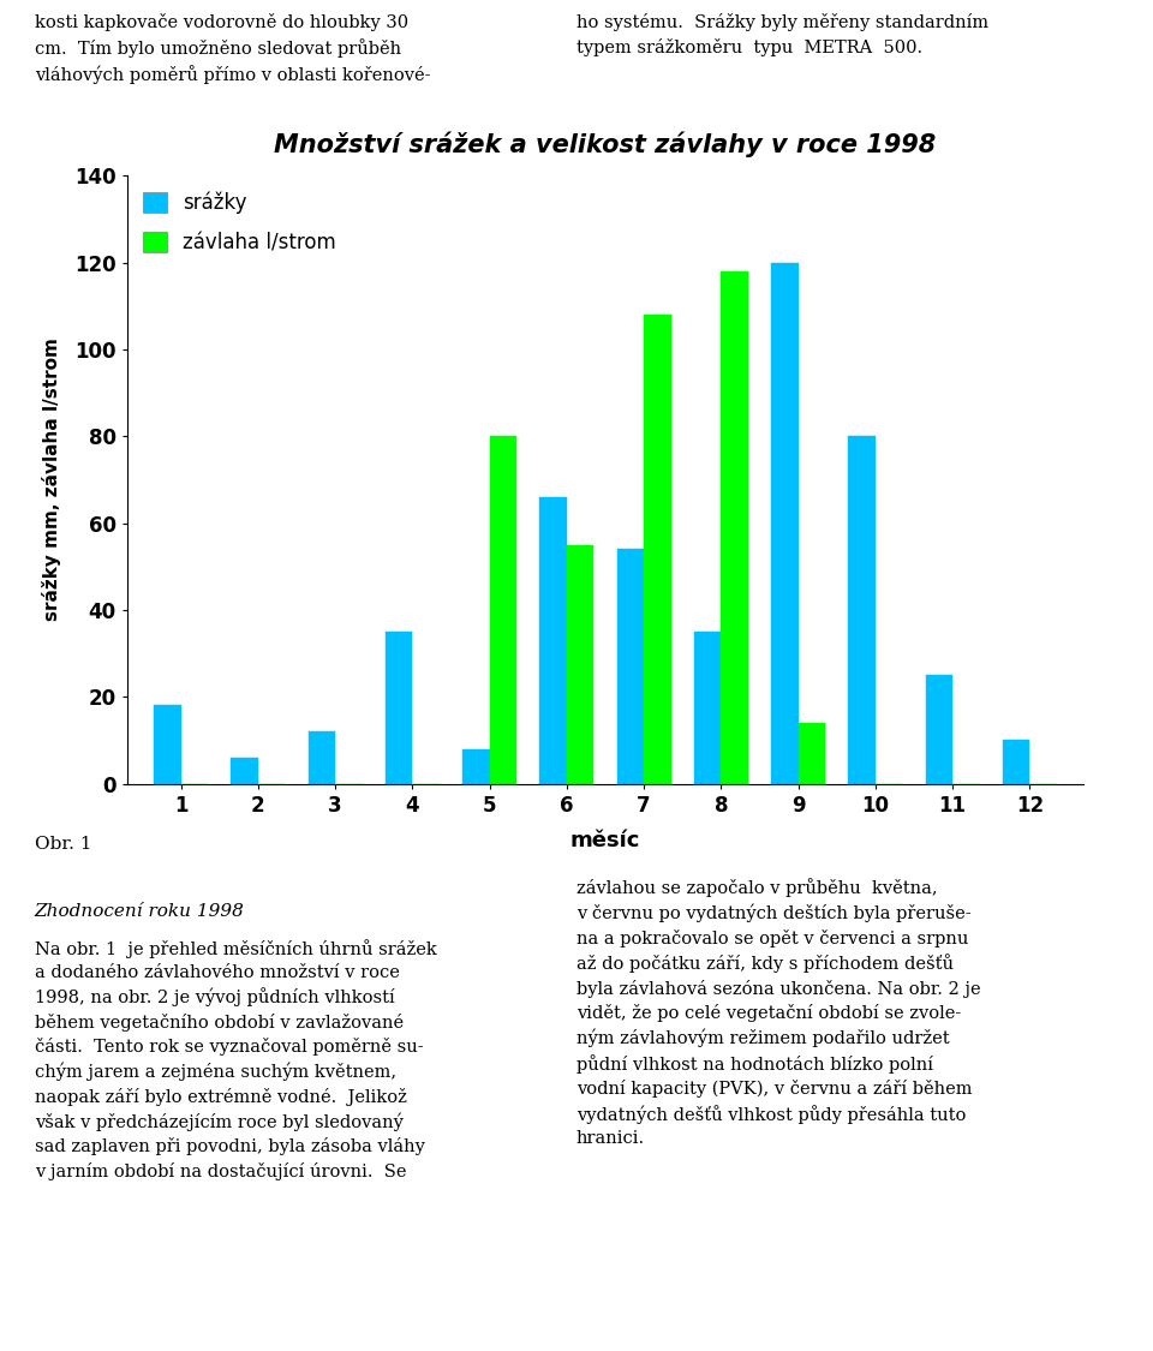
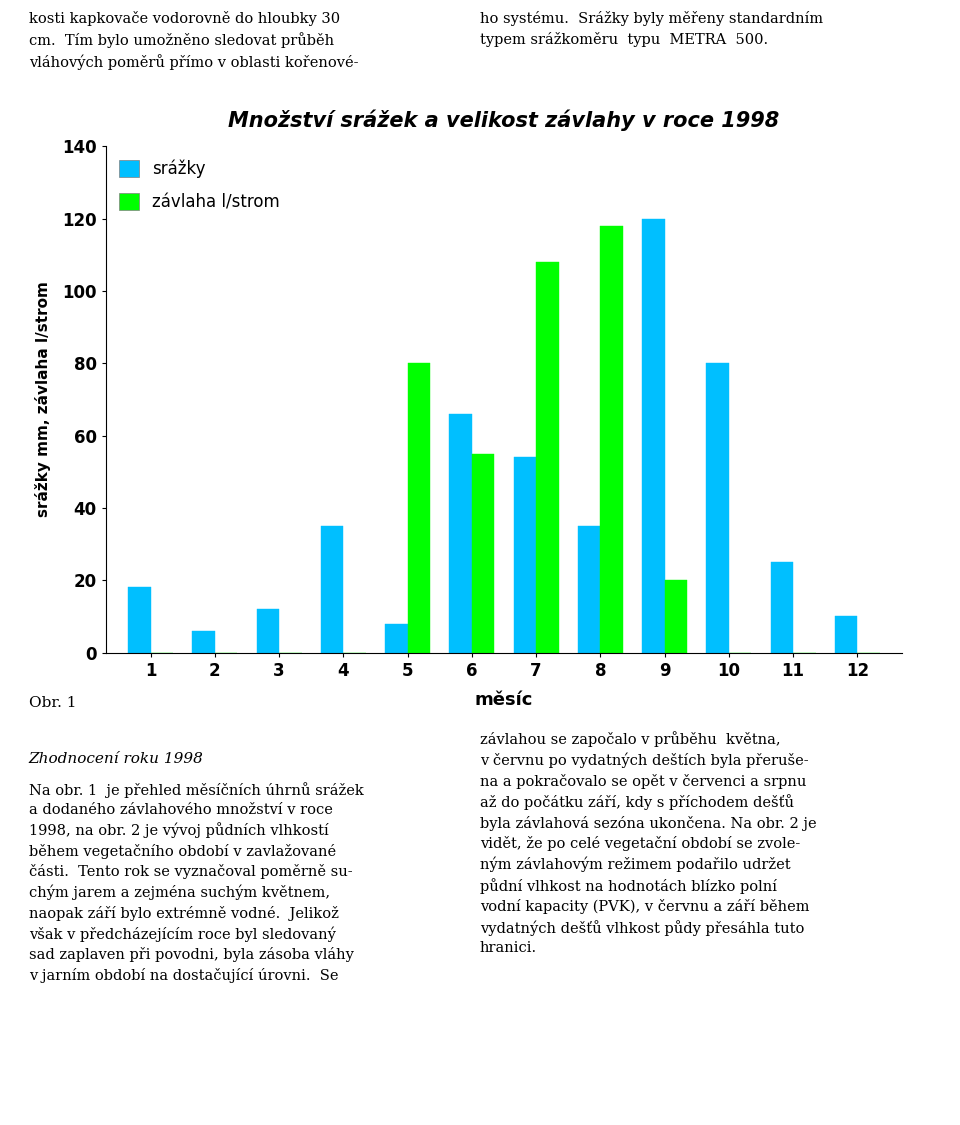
závlaha l/strom/9: 14 -> 20
